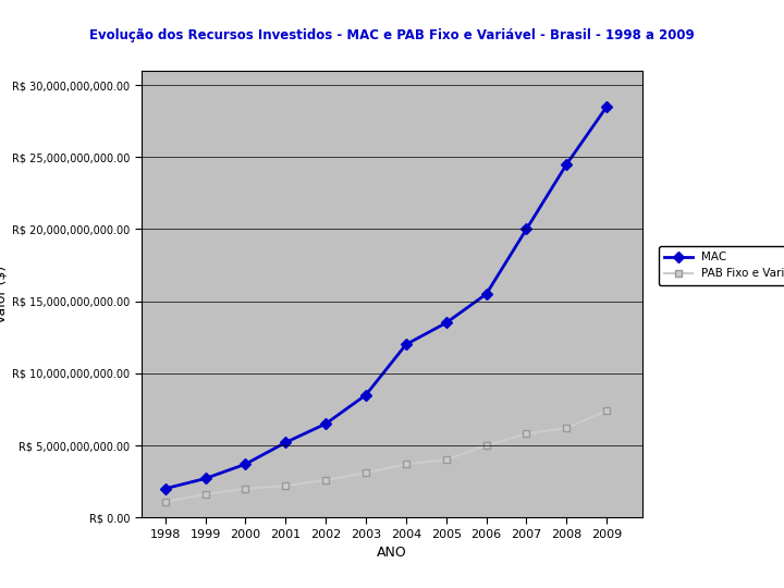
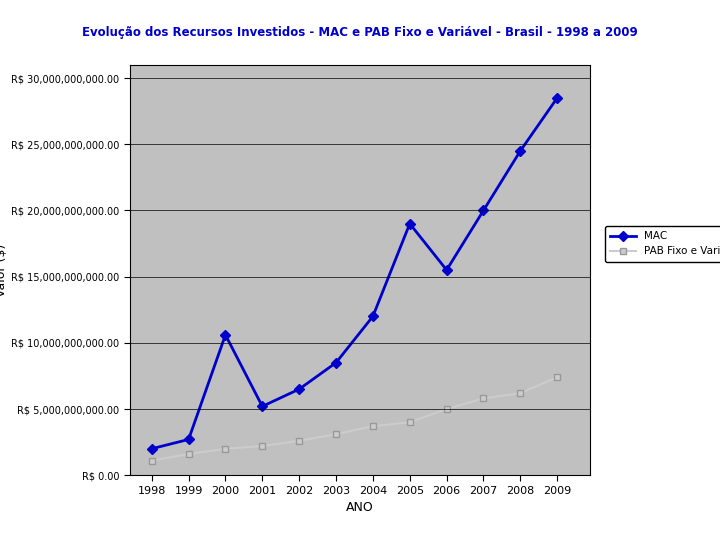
MAC/2000: R$ 3,700,000,000 -> R$ 10,600,000,000
MAC/2005: R$ 13,500,000,000 -> R$ 19,000,000,000
